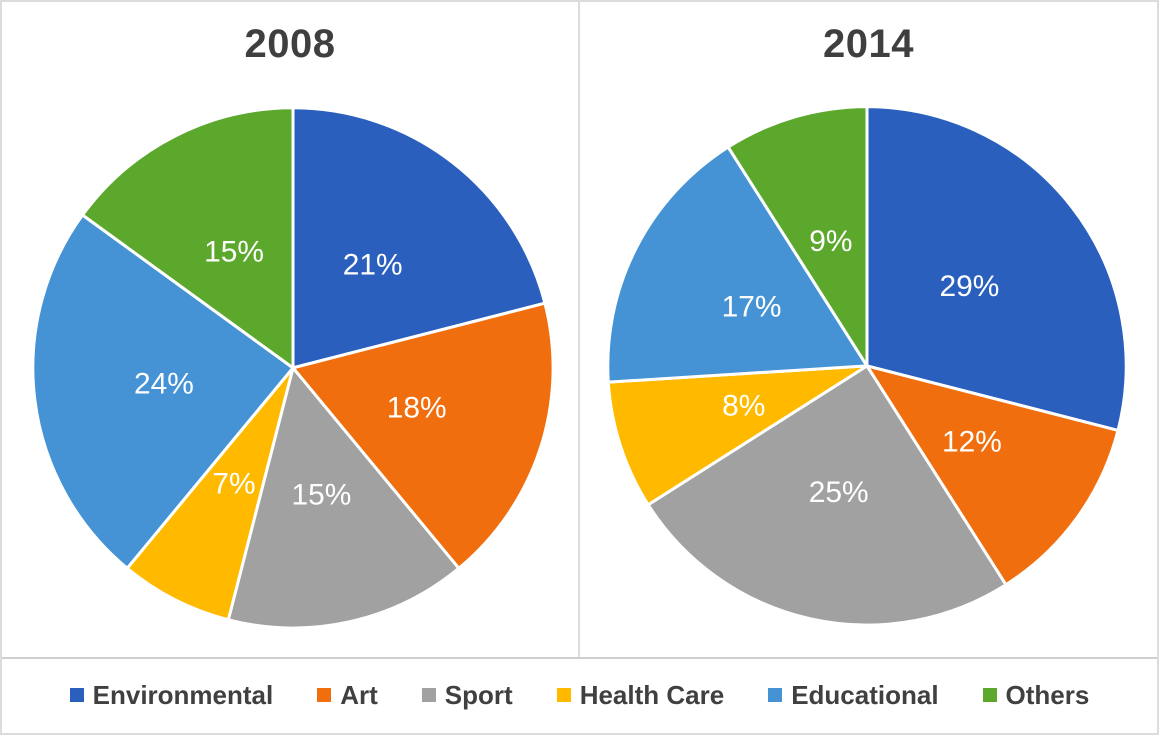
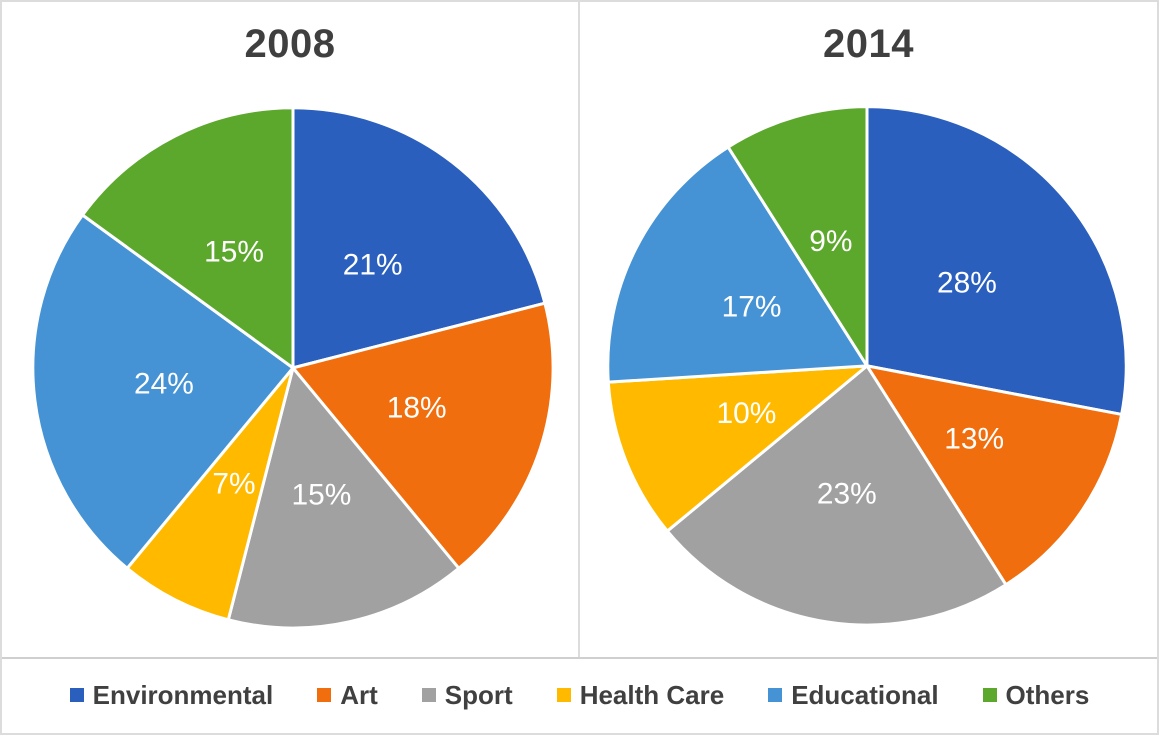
2014/Environmental: 29% -> 28%
2014/Art: 12% -> 13%
2014/Sport: 25% -> 23%
2014/Health Care: 8% -> 10%
